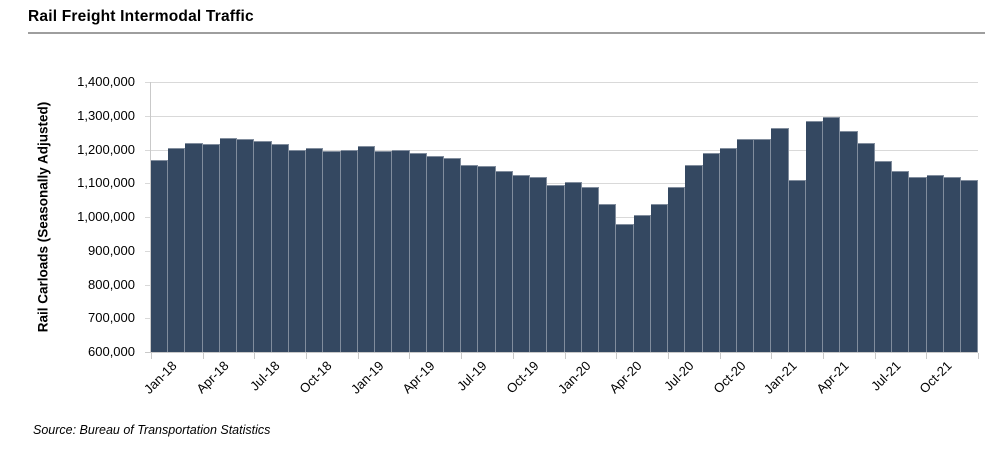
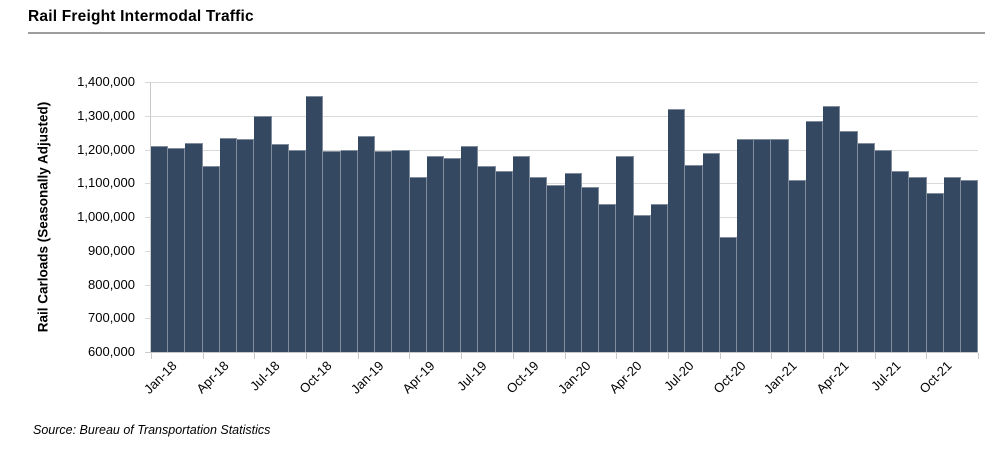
Jan-18: 1170000 -> 1210000
Apr-18: 1220000 -> 1150000
Jul-18: 1220000 -> 1300000
Oct-18: 1200000 -> 1360000
Jan-19: 1210000 -> 1240000
Apr-19: 1190000 -> 1120000
Jul-19: 1160000 -> 1210000
Oct-19: 1120000 -> 1180000
Jan-20: 1100000 -> 1130000
Apr-20: 980000 -> 1180000
Jul-20: 1090000 -> 1320000
Oct-20: 1200000 -> 940000
Jan-21: 1260000 -> 1230000
Apr-21: 1300000 -> 1330000
Jul-21: 1160000 -> 1200000
Oct-21: 1120000 -> 1070000
